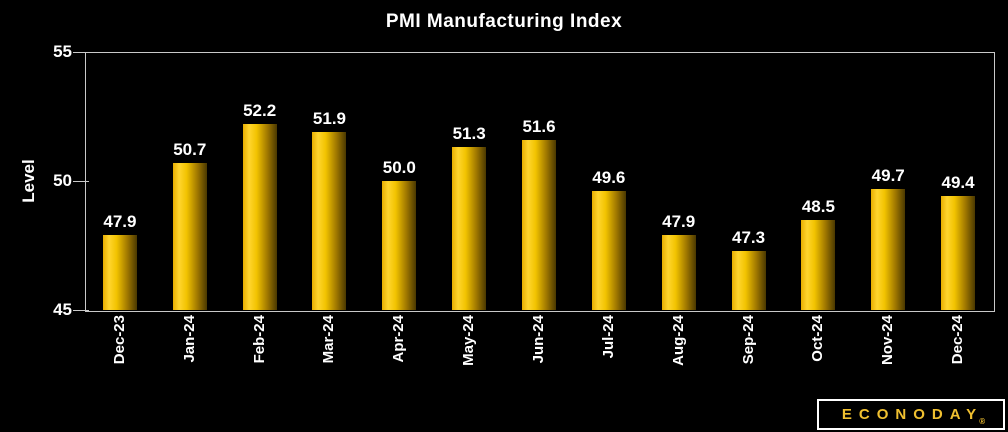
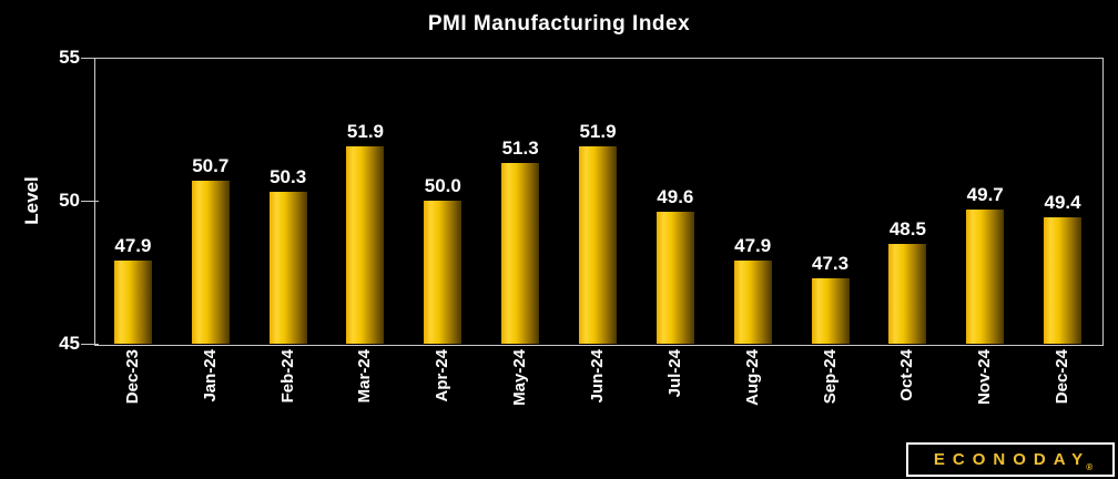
Feb-24: 52.2 -> 50.3
Jun-24: 51.6 -> 51.9
